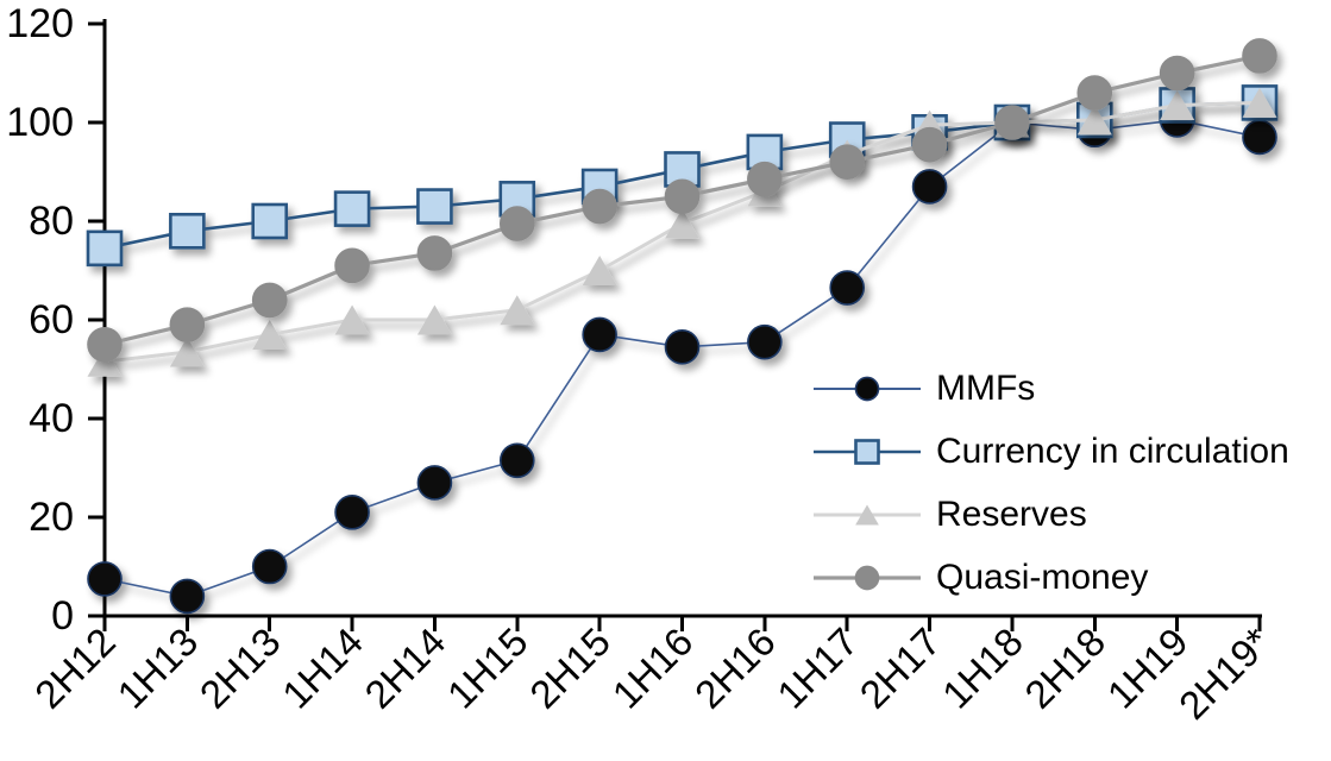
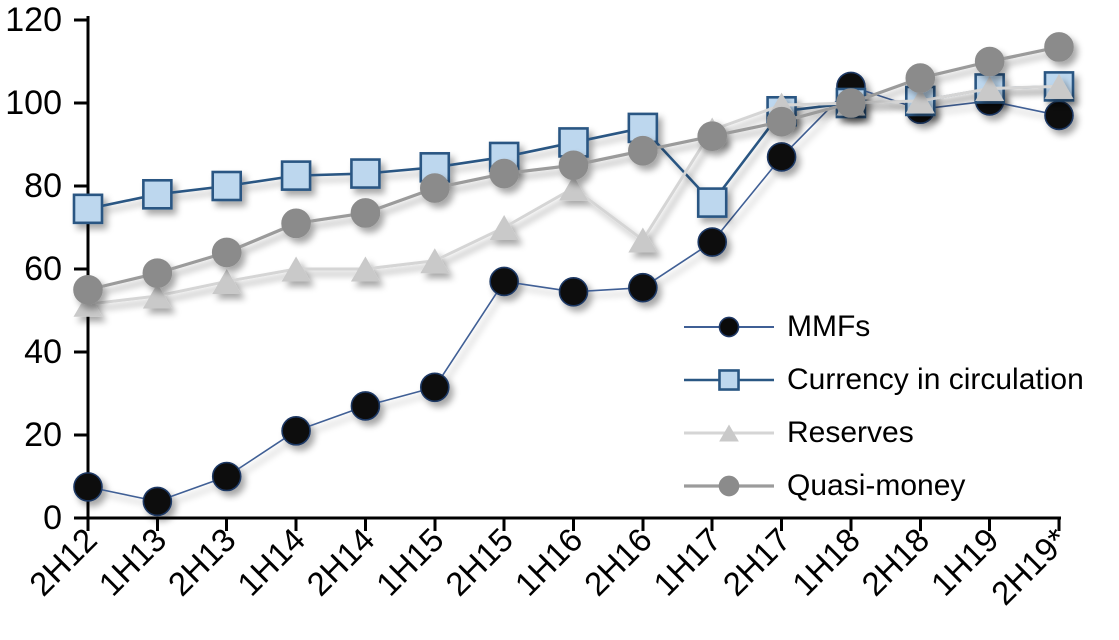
Reserves/2H16: 86 -> 67
Currency in circulation/1H17: 96 -> 76
MMFs/1H18: 100 -> 104
